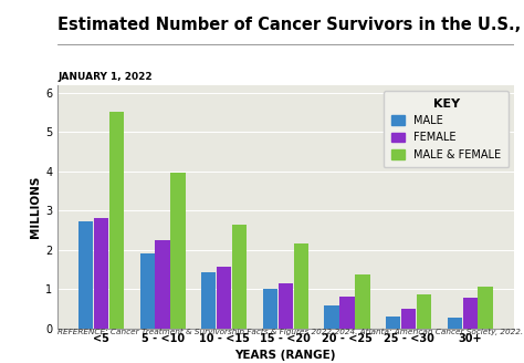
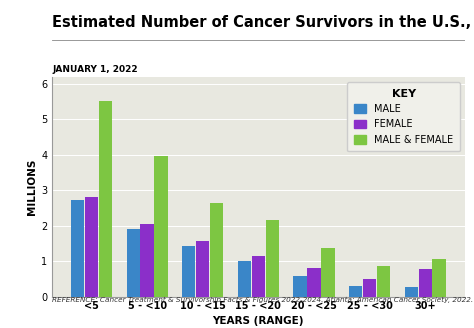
FEMALE/5 - <10: 2.25 -> 2.06
